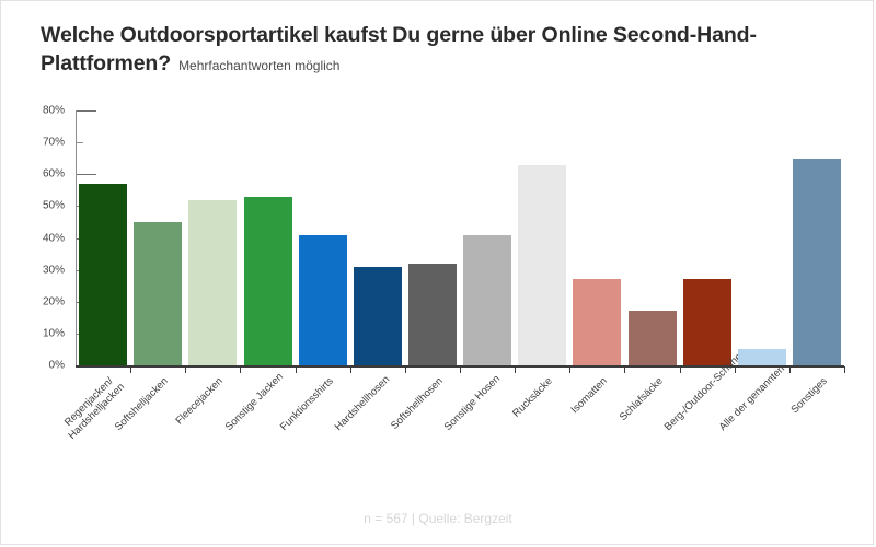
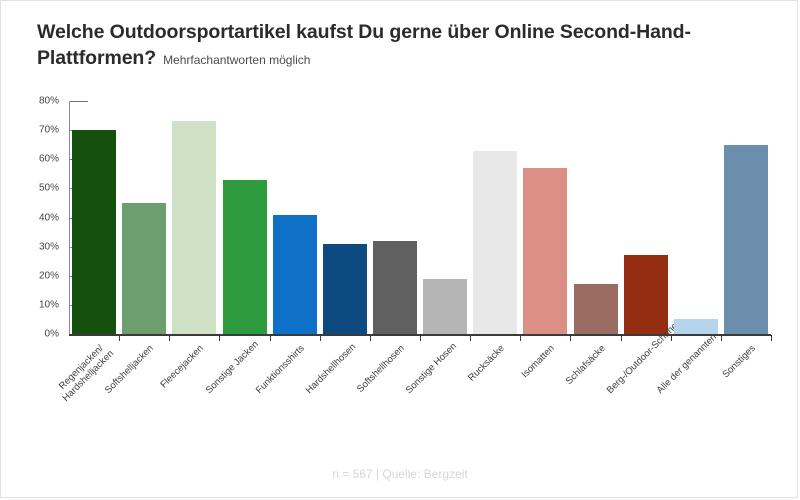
Regenjacken/ Hardshelljacken: 57% -> 70%
Fleecejacken: 52% -> 73%
Sonstige Hosen: 41% -> 19%
Isomatten: 27% -> 57%
